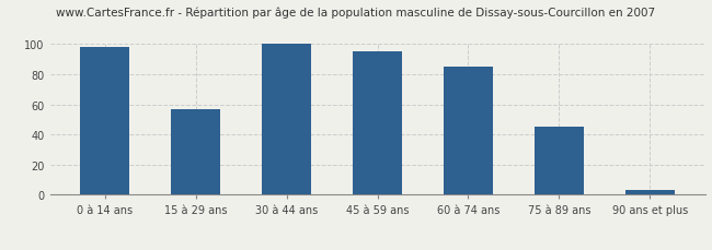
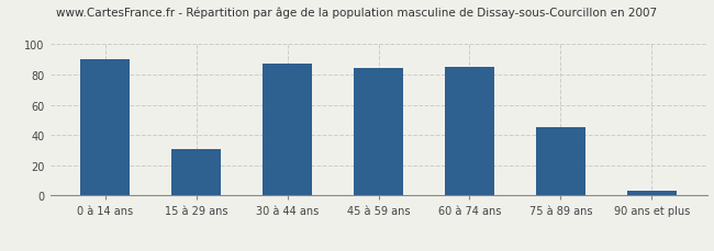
0 à 14 ans: 98 -> 90
15 à 29 ans: 57 -> 31
30 à 44 ans: 100 -> 87
45 à 59 ans: 95 -> 84
